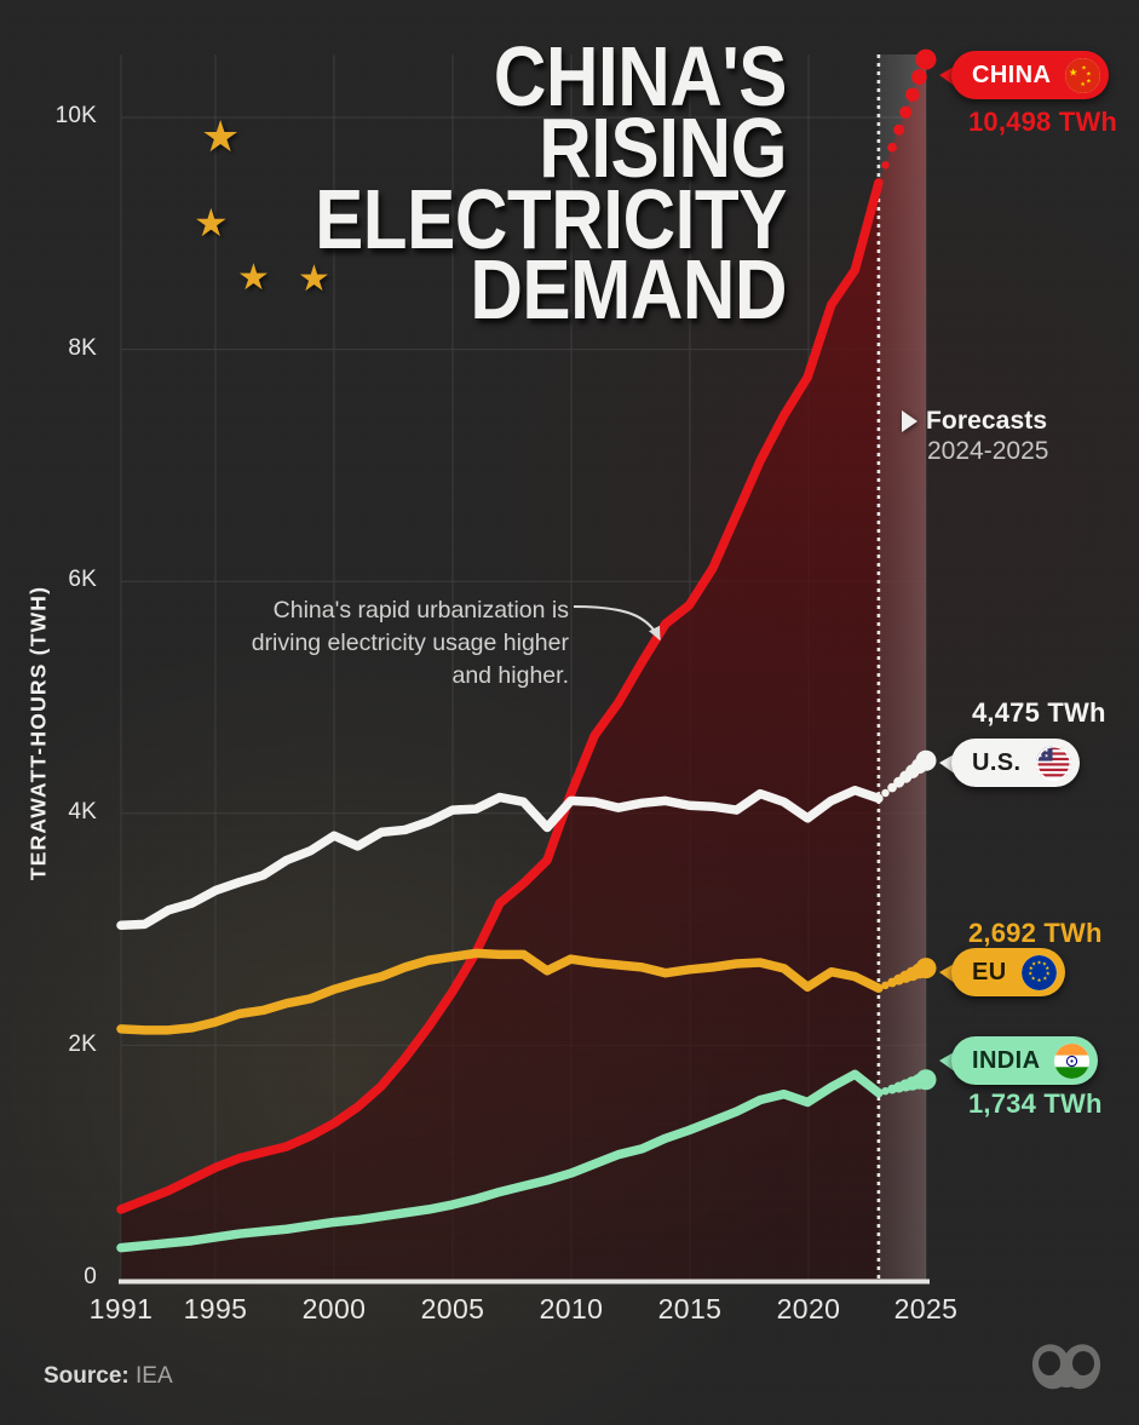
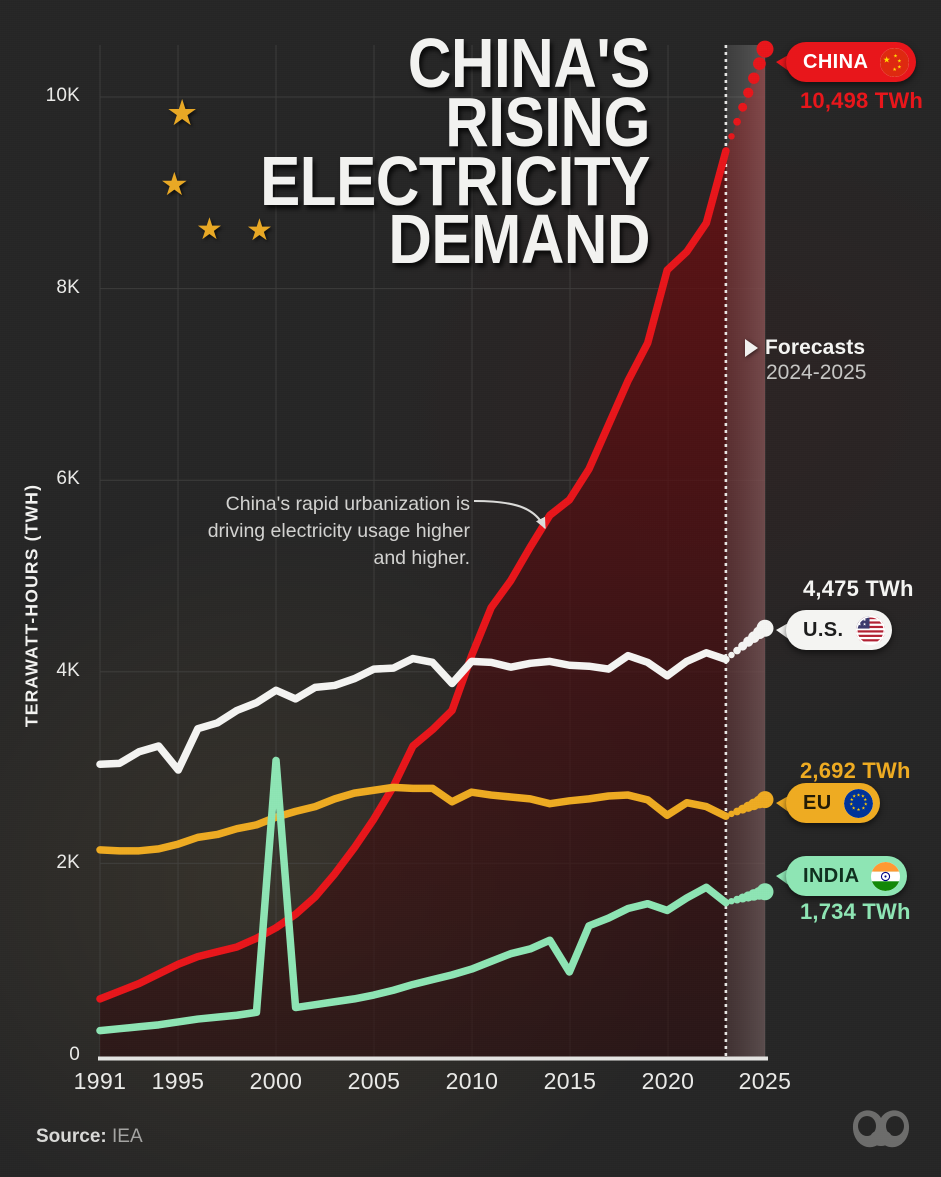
U.S./1995: 3.4K -> 3.0K
INDIA/2000: 0.5K -> 3.1K
INDIA/2015: 1.3K -> 0.9K
CHINA/2020: 7.8K -> 8.2K
